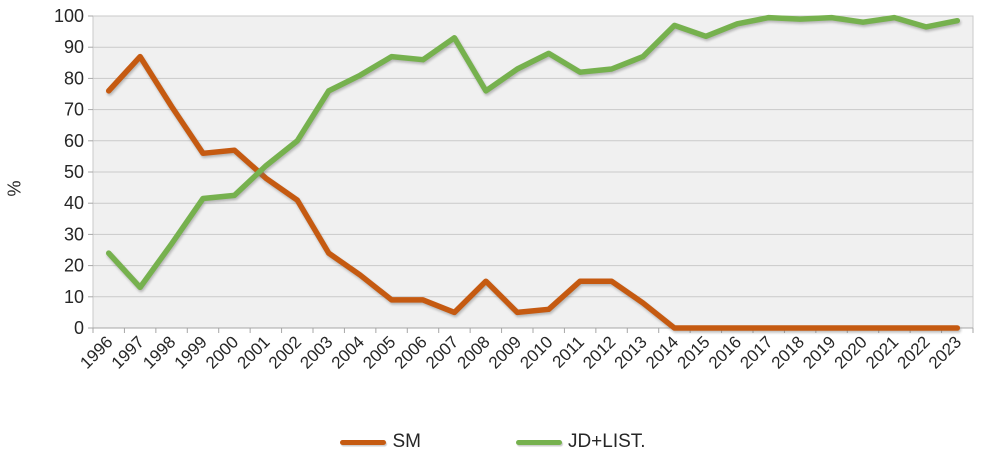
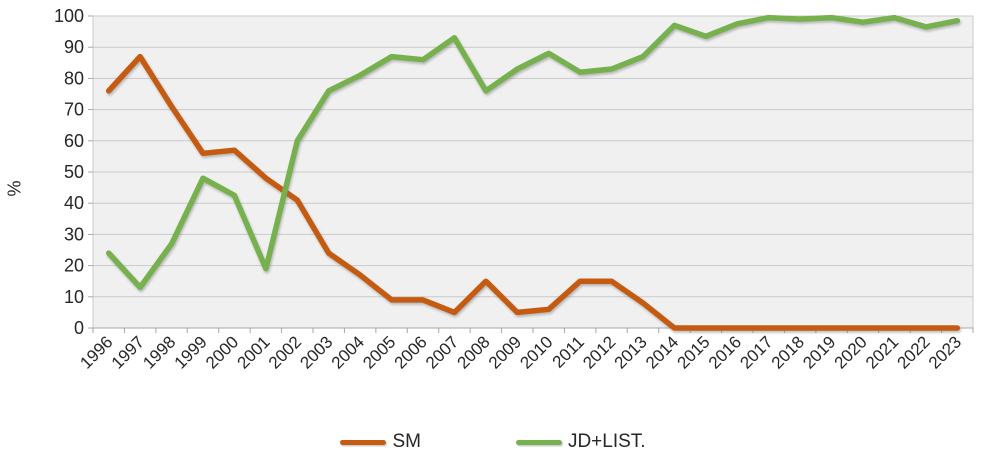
JD+LIST./1999: 42 -> 48
JD+LIST./2001: 52 -> 19
